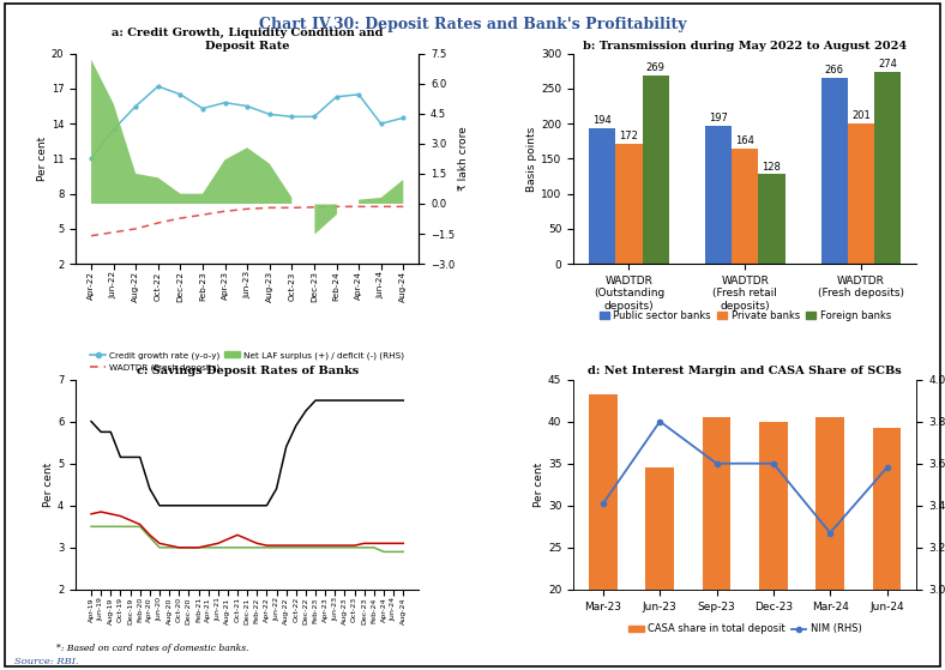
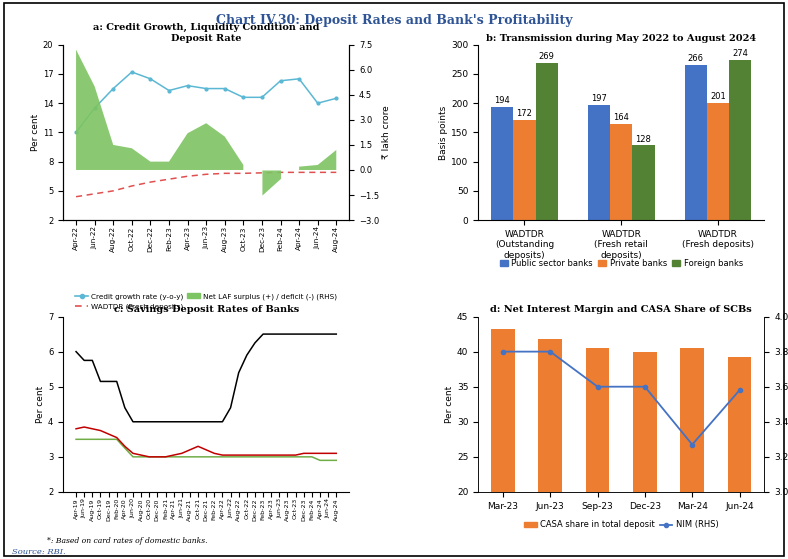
a: Credit Growth, Liquidity Condition and Deposit Rate/Credit growth rate (y-o-y)/Aug-23: 14.8 -> 15.5
d: Net Interest Margin and CASA Share of SCBs/NIM (RHS)/Mar-23: 3.41 -> 3.80
d: Net Interest Margin and CASA Share of SCBs/CASA share in total deposit/Jun-23: 34.6 -> 41.8
